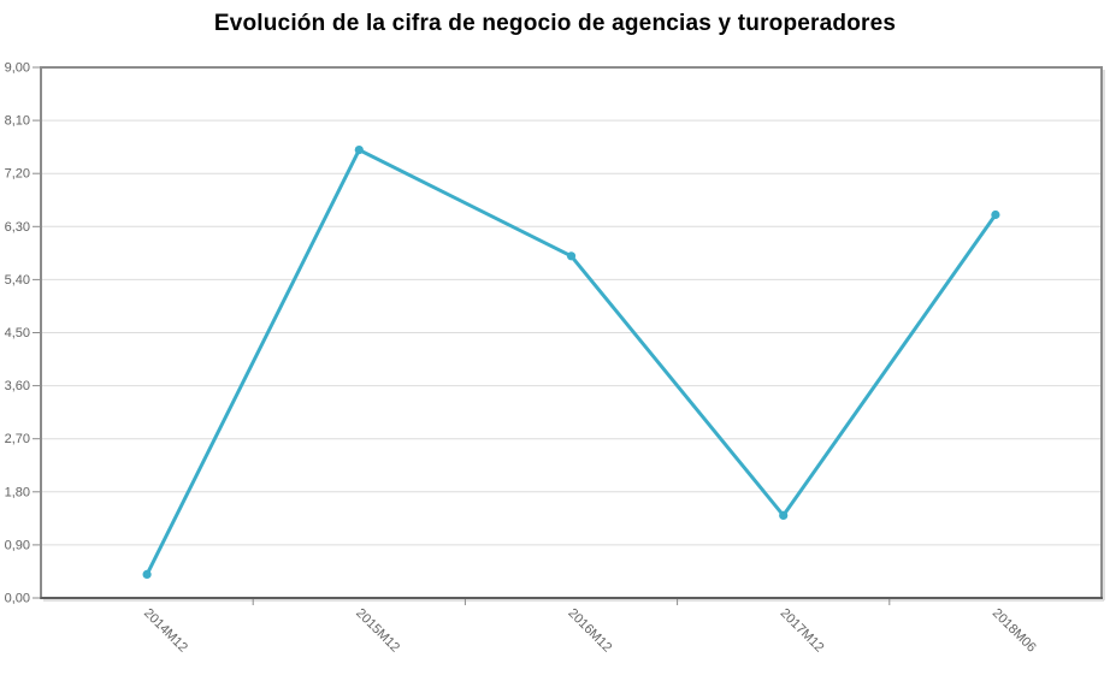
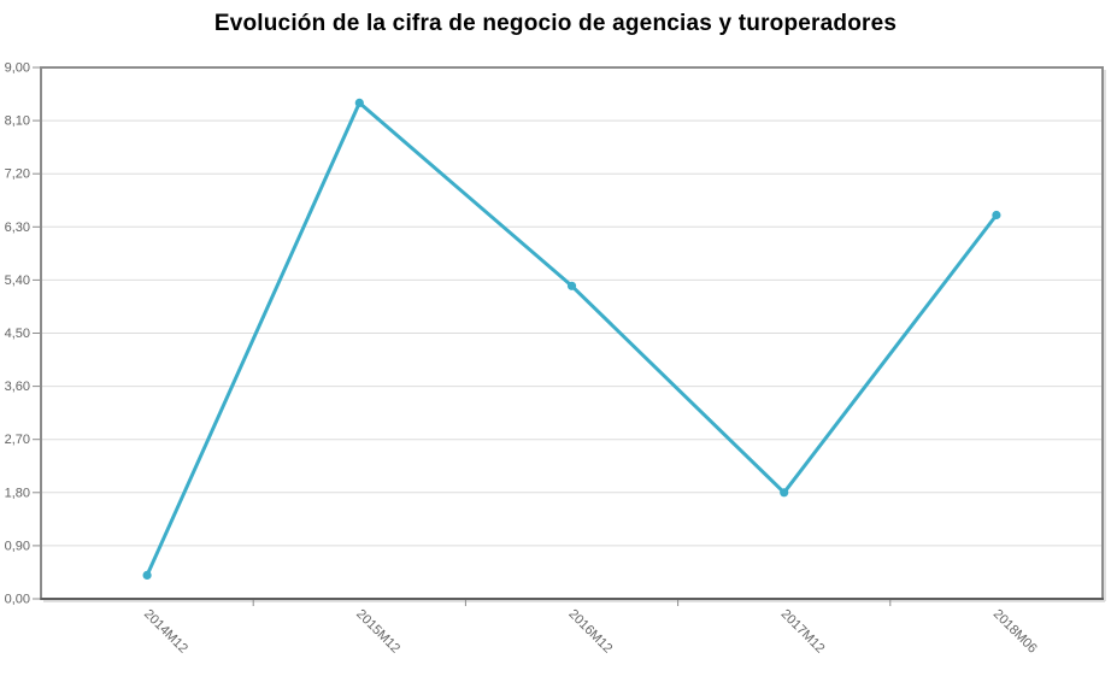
2015M12: 7,6 -> 8,4
2016M12: 5,8 -> 5,3
2017M12: 1,4 -> 1,8
